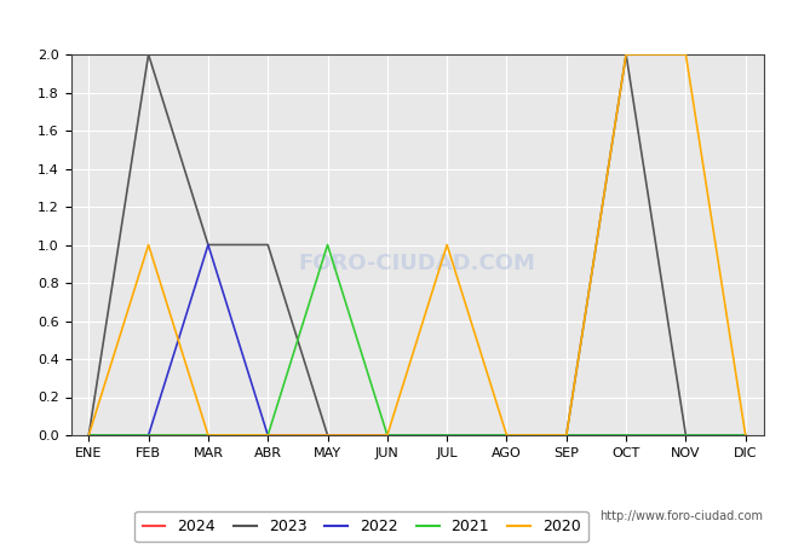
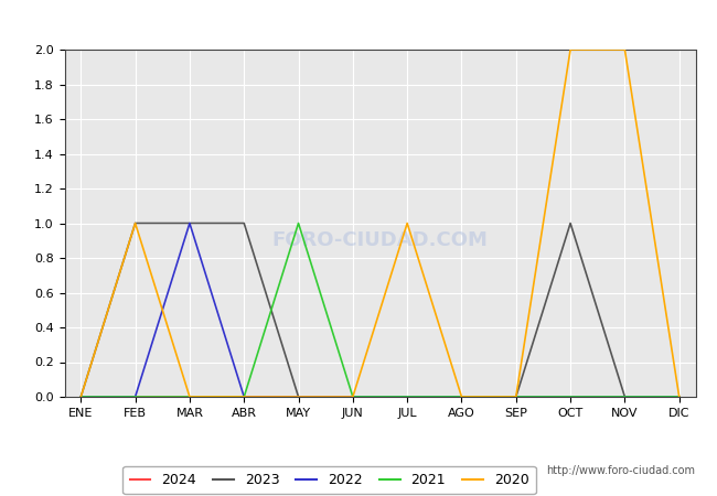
2023/FEB: 2 -> 1
2023/OCT: 2 -> 1
